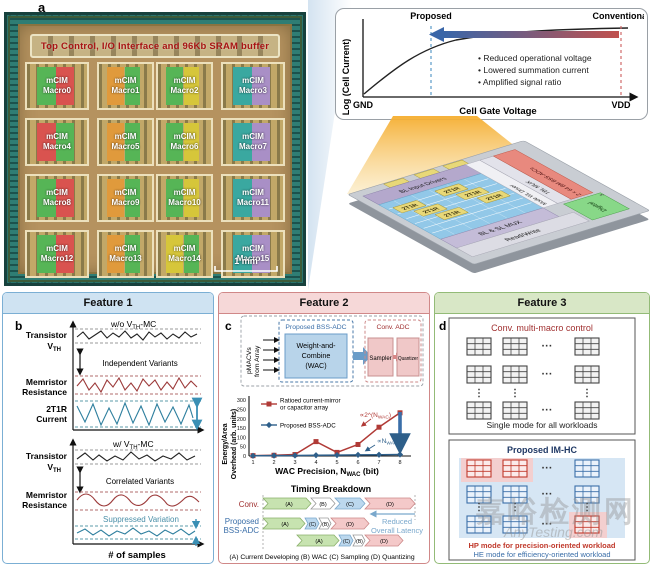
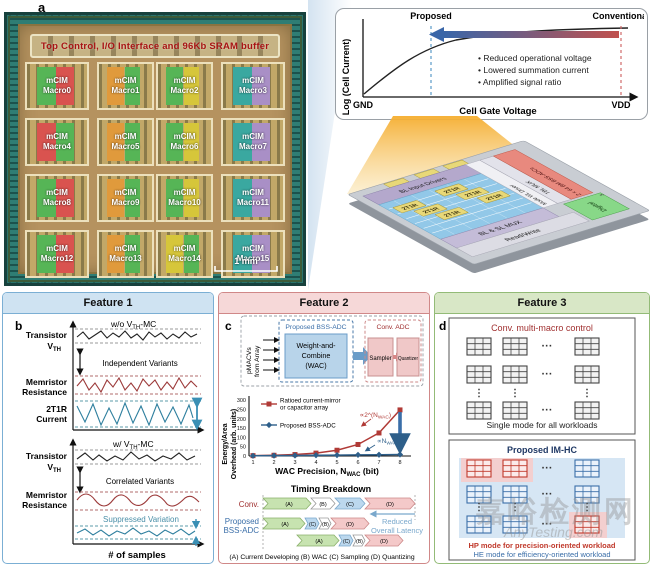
Ratioed current-mirror or capacitor array/4: 80 -> 20
Ratioed current-mirror or capacitor array/5: 20 -> 30
Ratioed current-mirror or capacitor array/7: 160 -> 130
Ratioed current-mirror or capacitor array/8: 240 -> 260
